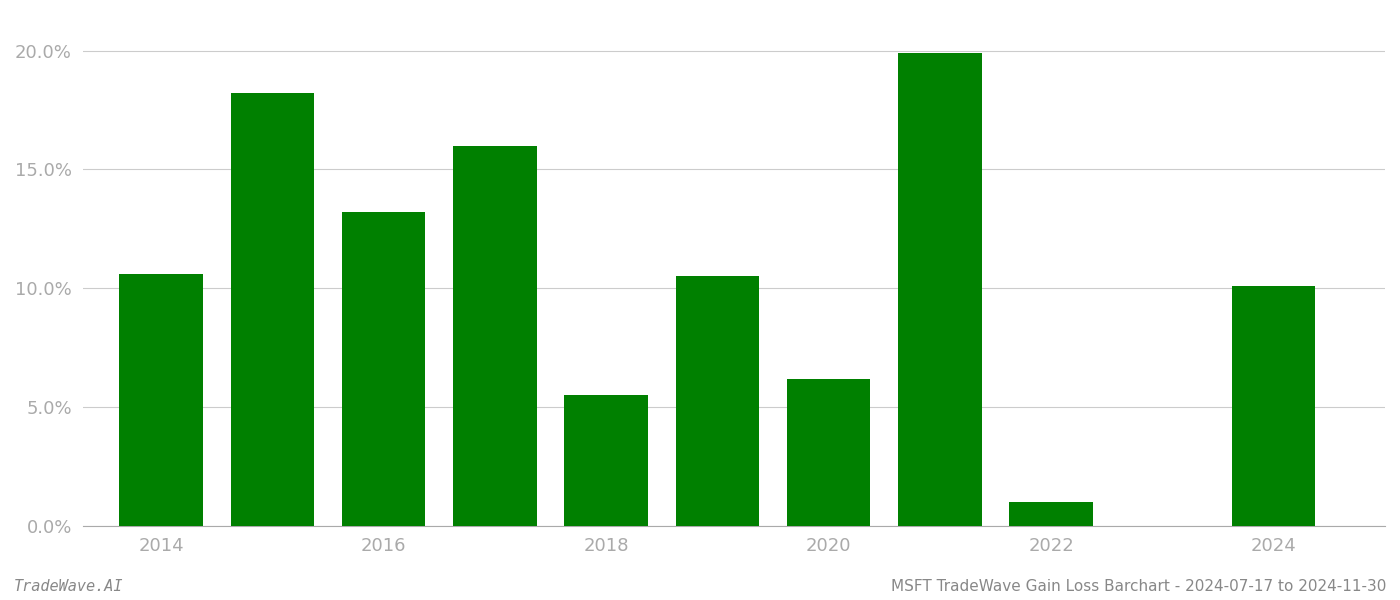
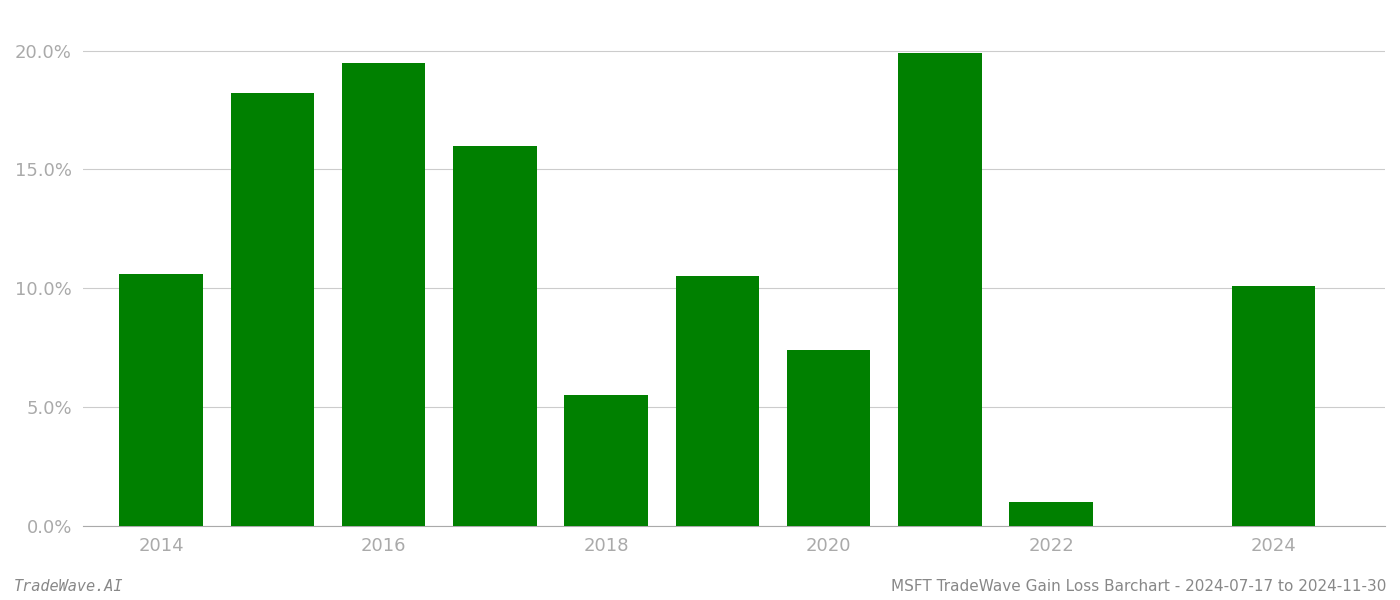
2016: 13.2% -> 19.5%
2020: 6.2% -> 7.4%
